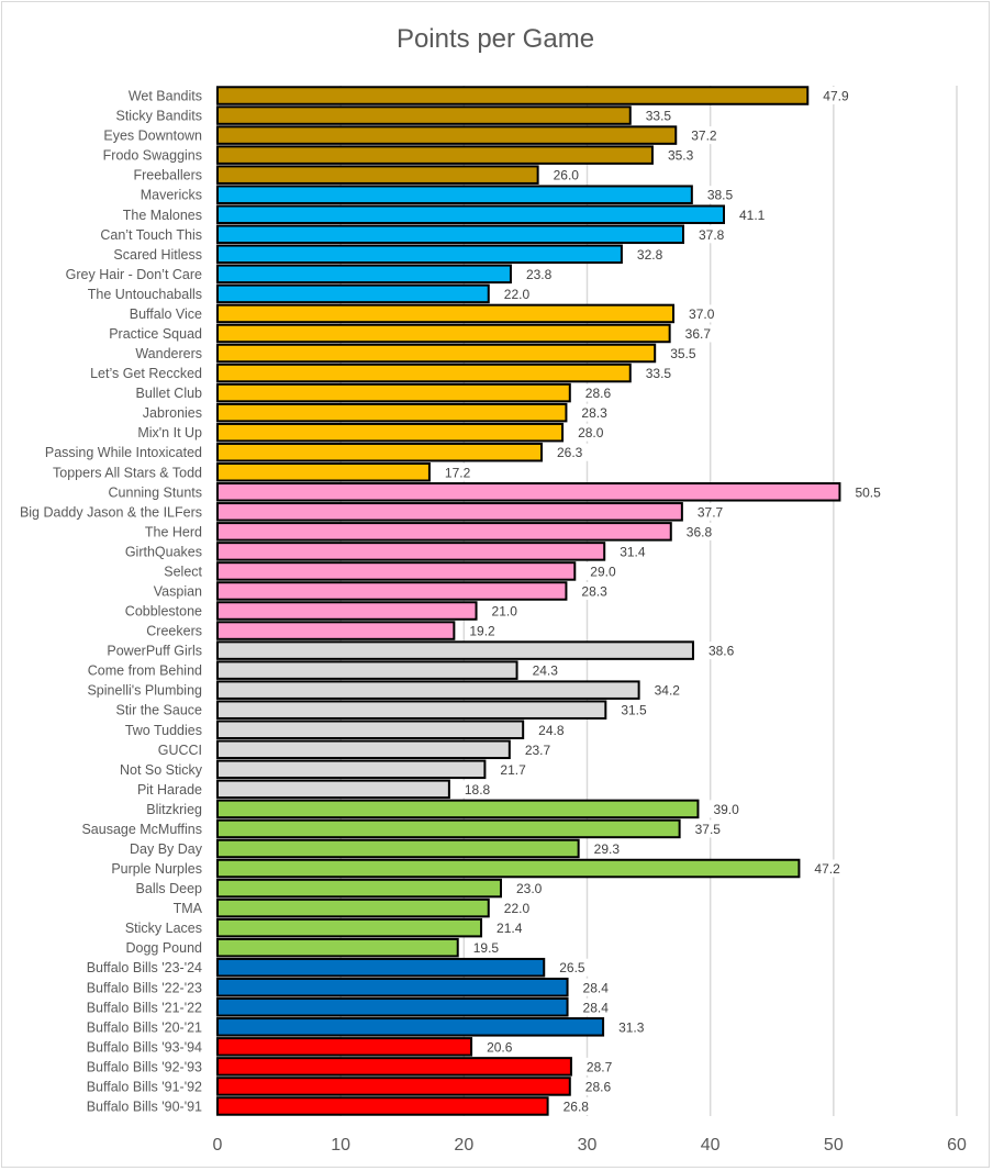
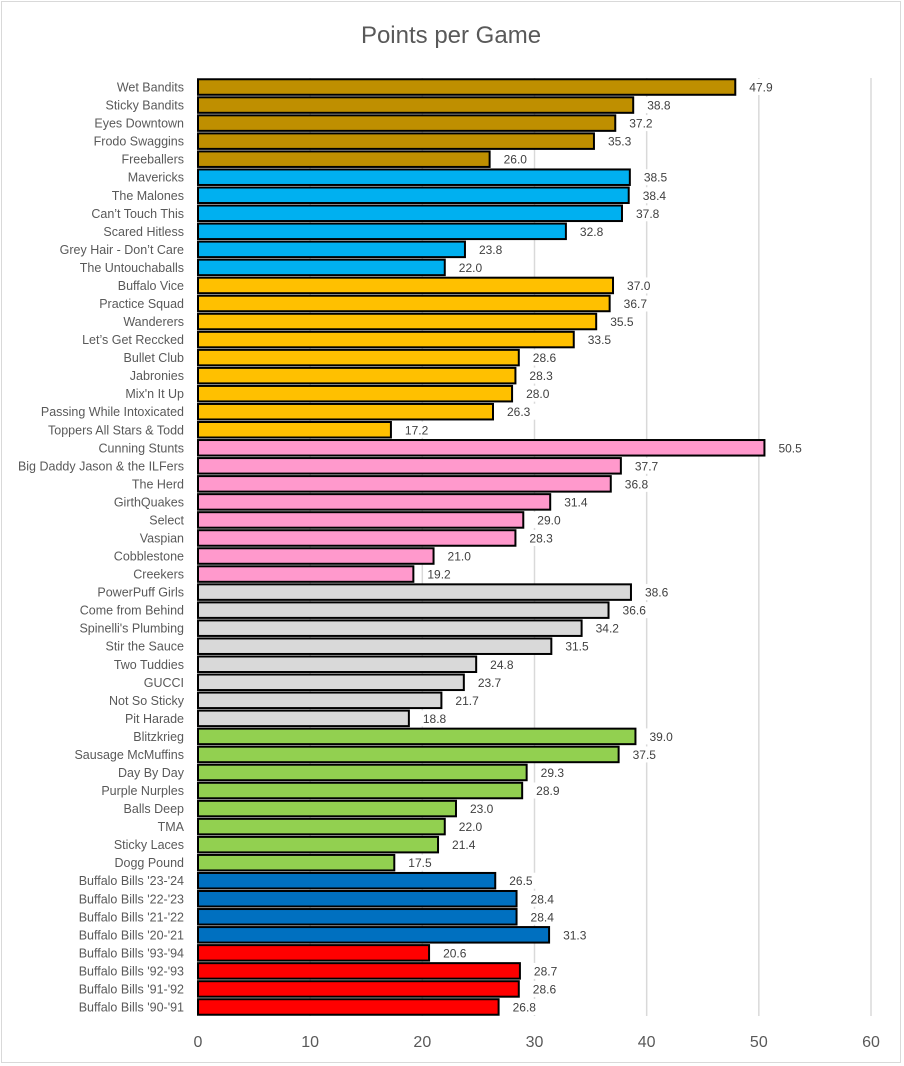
Sticky Bandits: 33.5 -> 38.8
The Malones: 41.1 -> 38.4
Come from Behind: 24.3 -> 36.6
Purple Nurples: 47.2 -> 28.9
Dogg Pound: 19.5 -> 17.5
